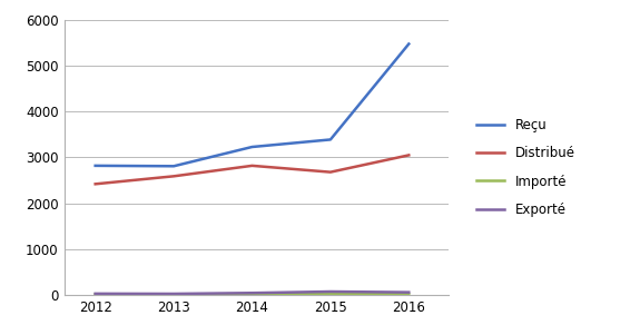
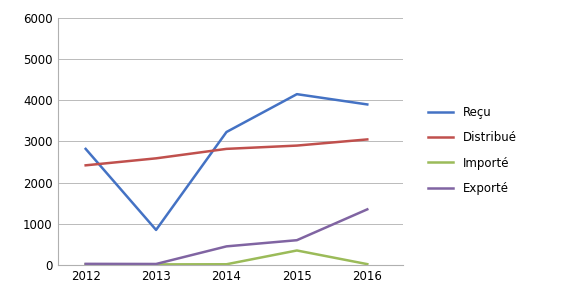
Reçu/2013: 2810 -> 850
Exporté/2014: 40 -> 450
Reçu/2015: 3390 -> 4150
Distribué/2015: 2680 -> 2900
Importé/2015: 20 -> 350
Exporté/2015: 70 -> 600
Reçu/2016: 5480 -> 3900
Exporté/2016: 60 -> 1350
